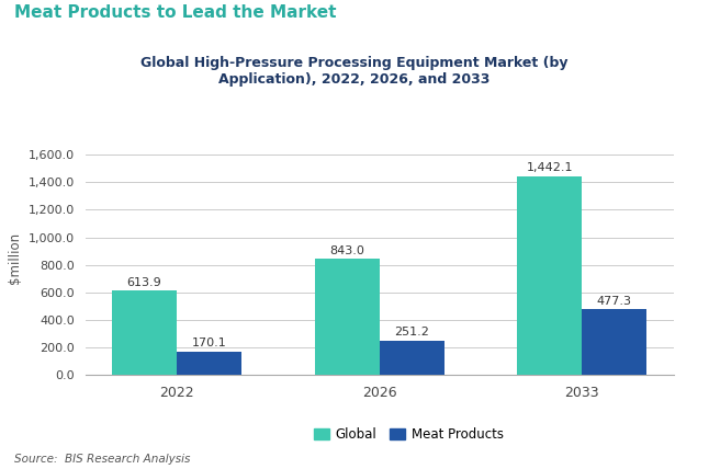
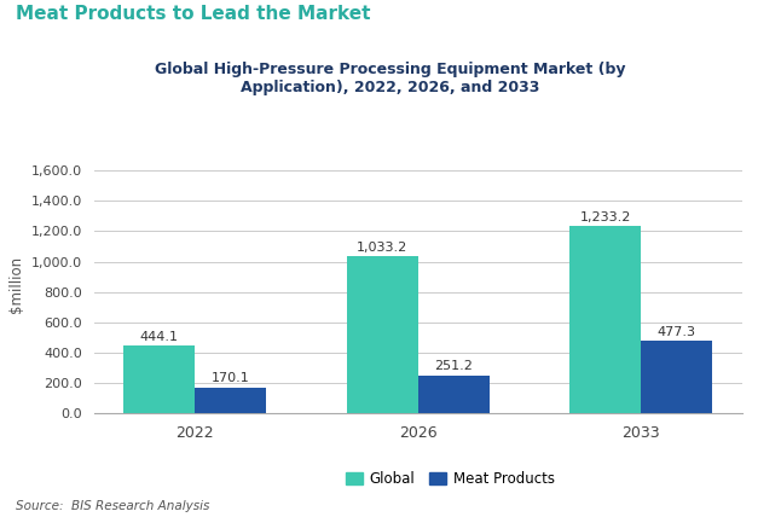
Global/2022: 613.9 -> 444.1
Global/2026: 843.0 -> 1,033.2
Global/2033: 1,442.1 -> 1,233.2
